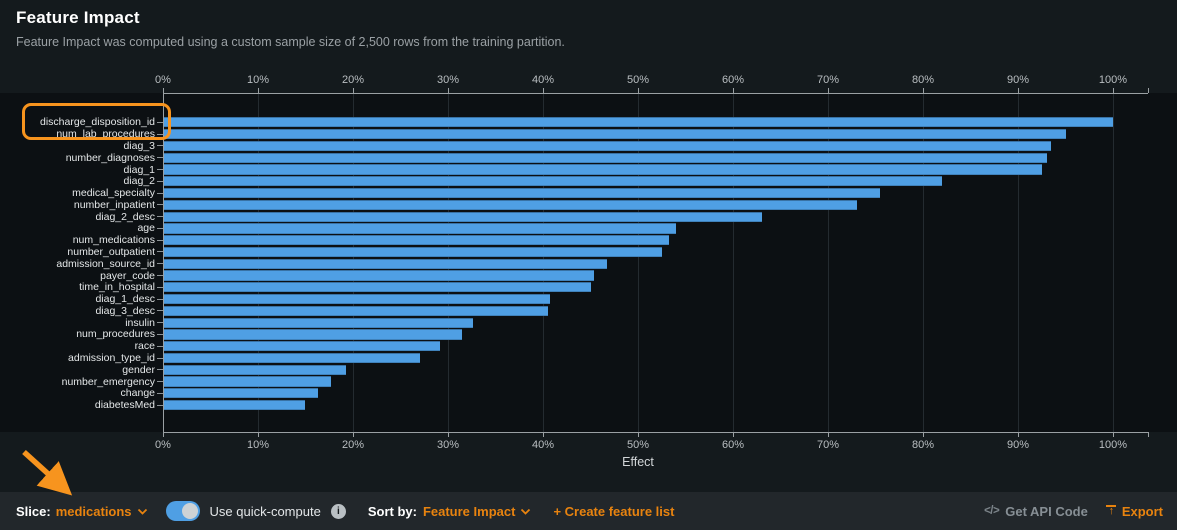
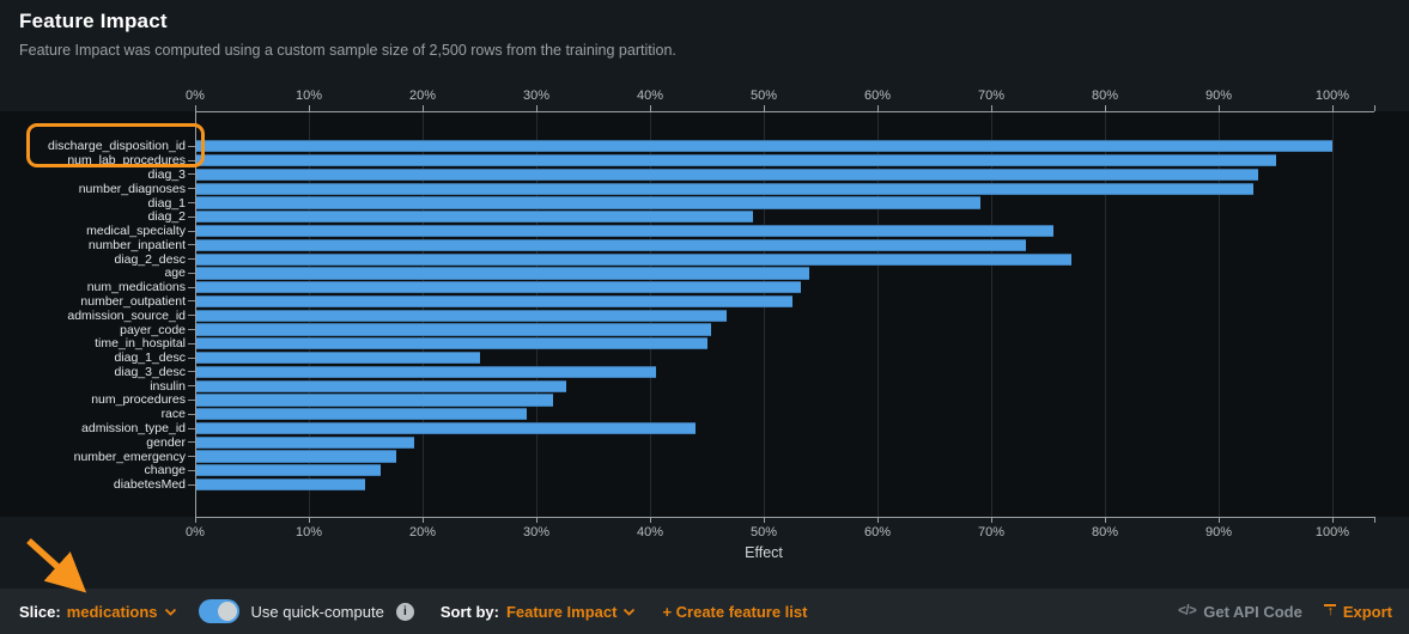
diag_1: 92% -> 69%
diag_2: 82% -> 49%
diag_2_desc: 63% -> 77%
diag_1_desc: 41% -> 25%
admission_type_id: 27% -> 44%
